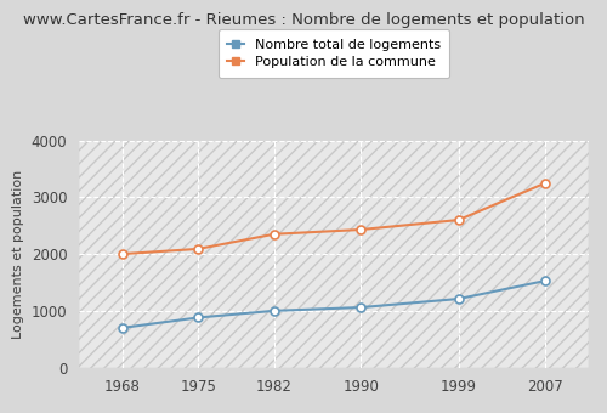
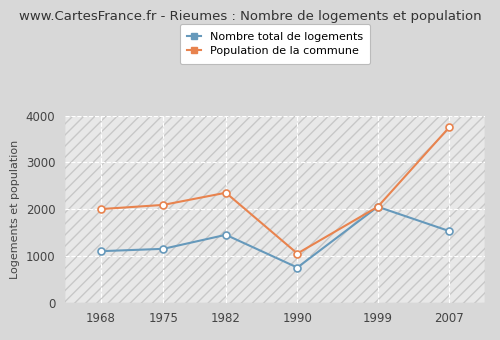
Nombre total de logements/1968: 700 -> 1100
Nombre total de logements/1975: 880 -> 1150
Nombre total de logements/1982: 1000 -> 1450
Nombre total de logements/1990: 1060 -> 750
Population de la commune/1990: 2430 -> 1050
Nombre total de logements/1999: 1210 -> 2050
Population de la commune/1999: 2600 -> 2050
Population de la commune/2007: 3250 -> 3750
